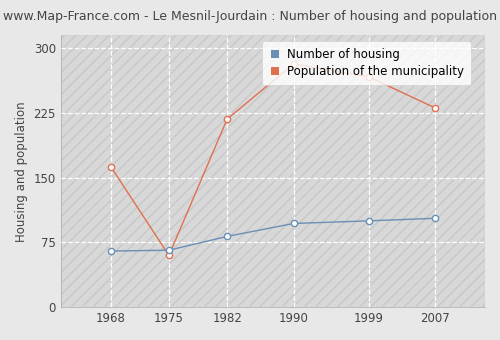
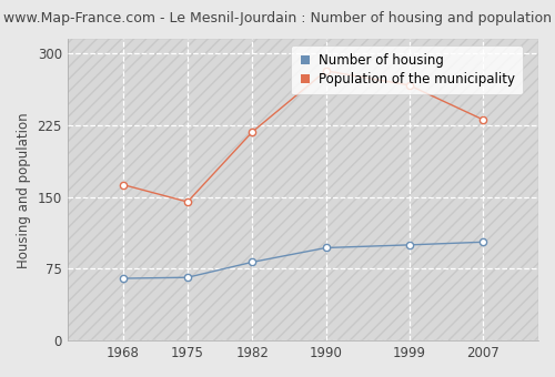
Population of the municipality/1975: 60 -> 145
